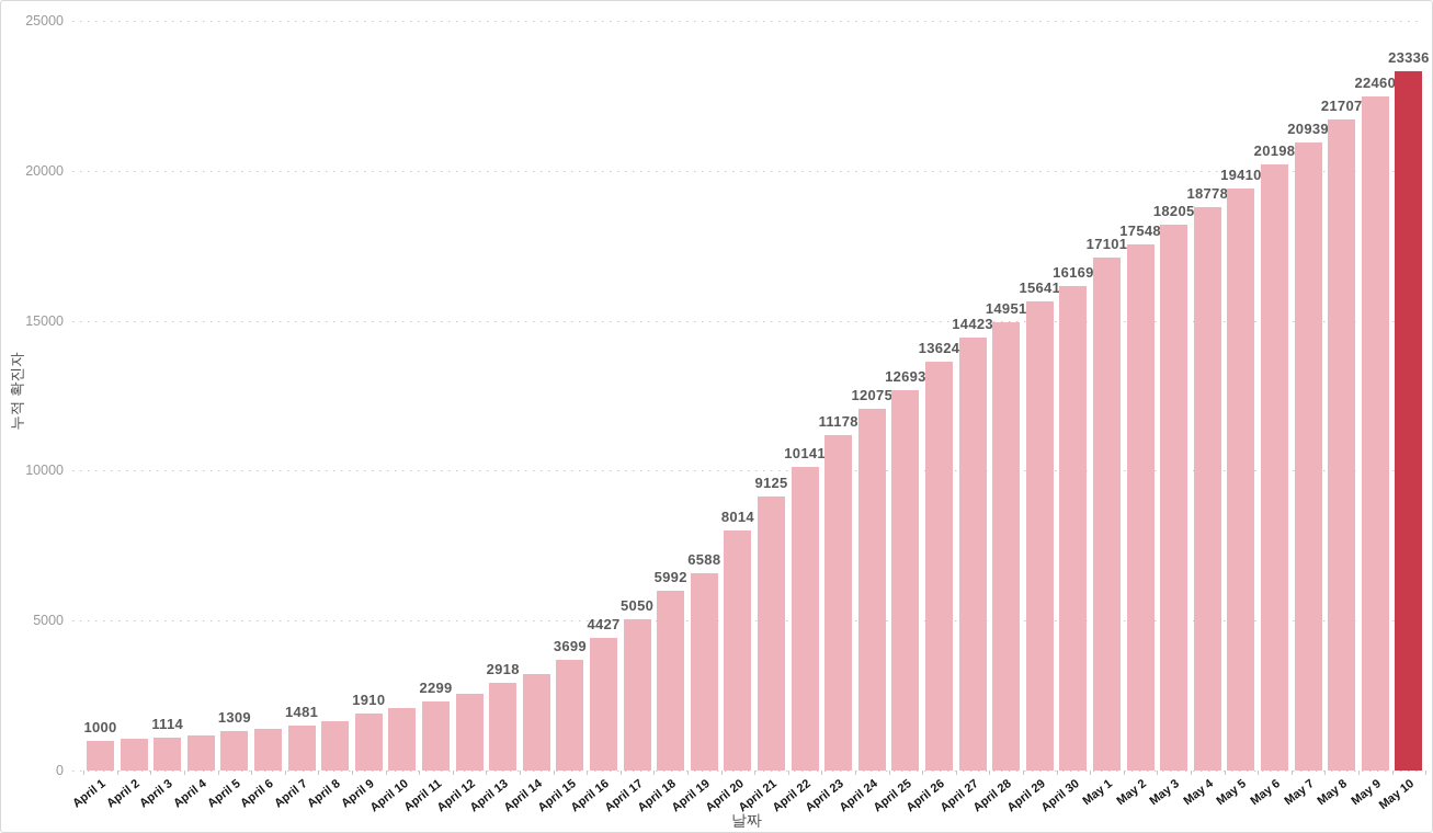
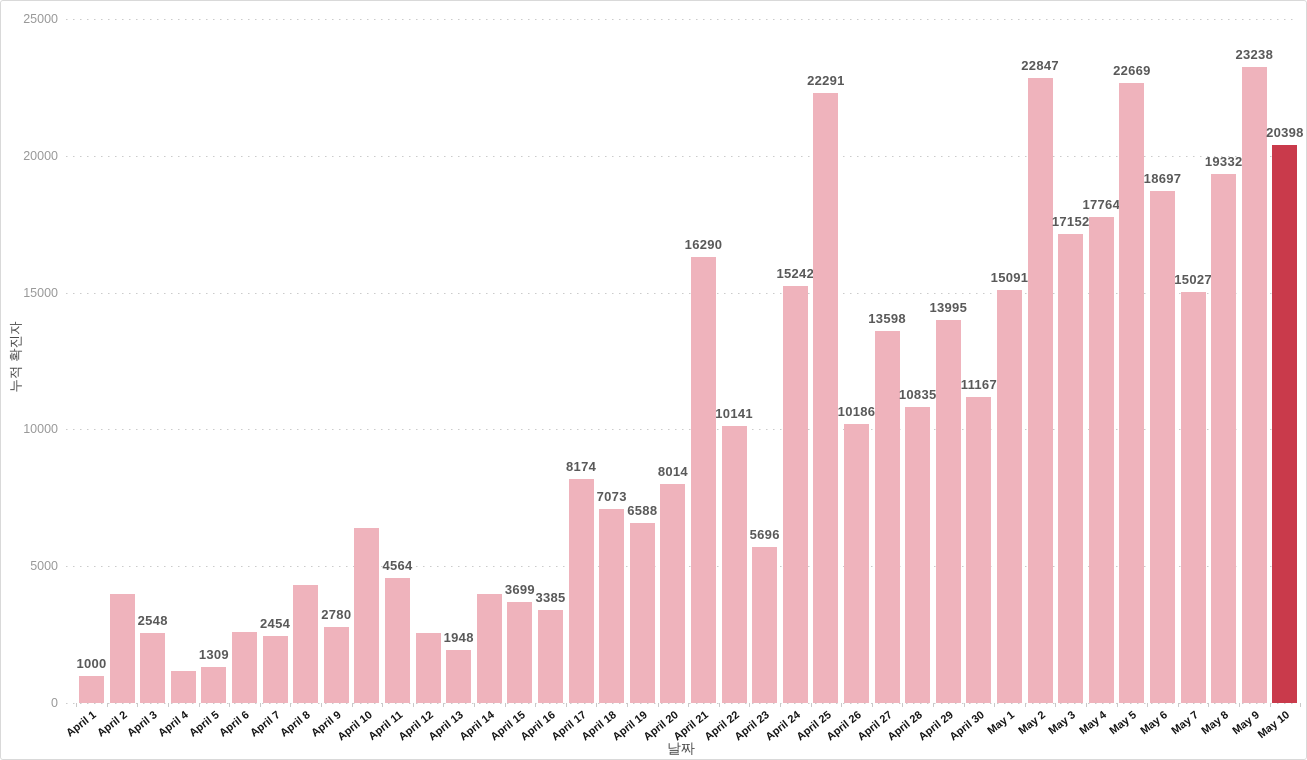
April 2: 1000 -> 4000
April 3: 1114 -> 2548
April 6: 1400 -> 2600
April 7: 1481 -> 2454
April 8: 1600 -> 4300
April 9: 1910 -> 2780
April 10: 2100 -> 6400
April 11: 2299 -> 4564
April 13: 2918 -> 1948
April 14: 3200 -> 4000
April 16: 4427 -> 3385
April 17: 5050 -> 8174
April 18: 5992 -> 7073
April 21: 9125 -> 16290
April 23: 11178 -> 5696
April 24: 12075 -> 15242
April 25: 12693 -> 22291
April 26: 13624 -> 10186
April 27: 14423 -> 13598
April 28: 14951 -> 10835
April 29: 15641 -> 13995
April 30: 16169 -> 11167
May 1: 17101 -> 15091
May 2: 17548 -> 22847
May 3: 18205 -> 17152
May 4: 18778 -> 17764
May 5: 19410 -> 22669
May 6: 20198 -> 18697
May 7: 20939 -> 15027
May 8: 21707 -> 19332
May 9: 22460 -> 23238
May 10: 23336 -> 20398
